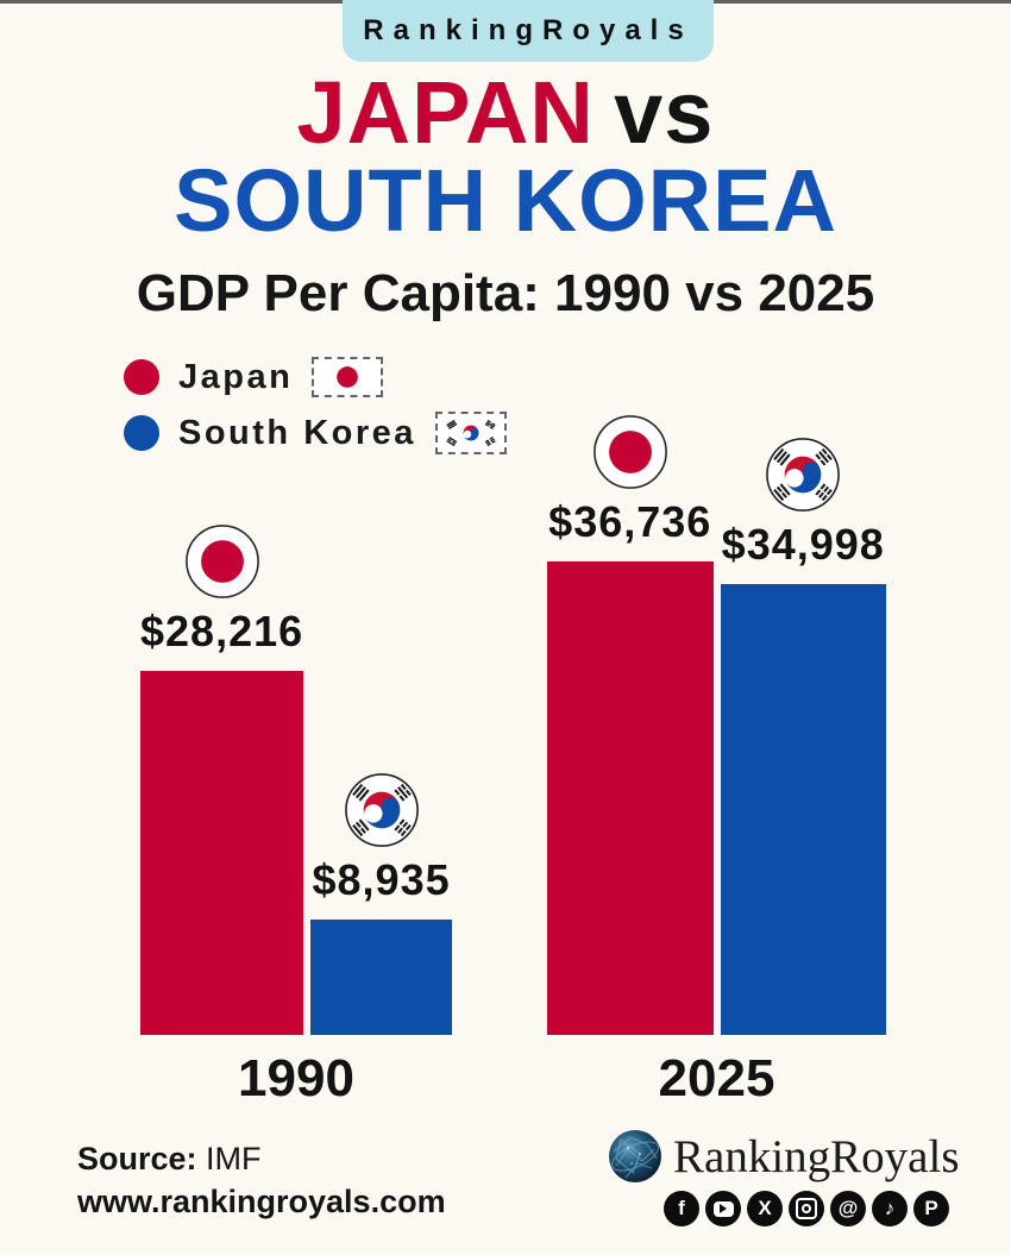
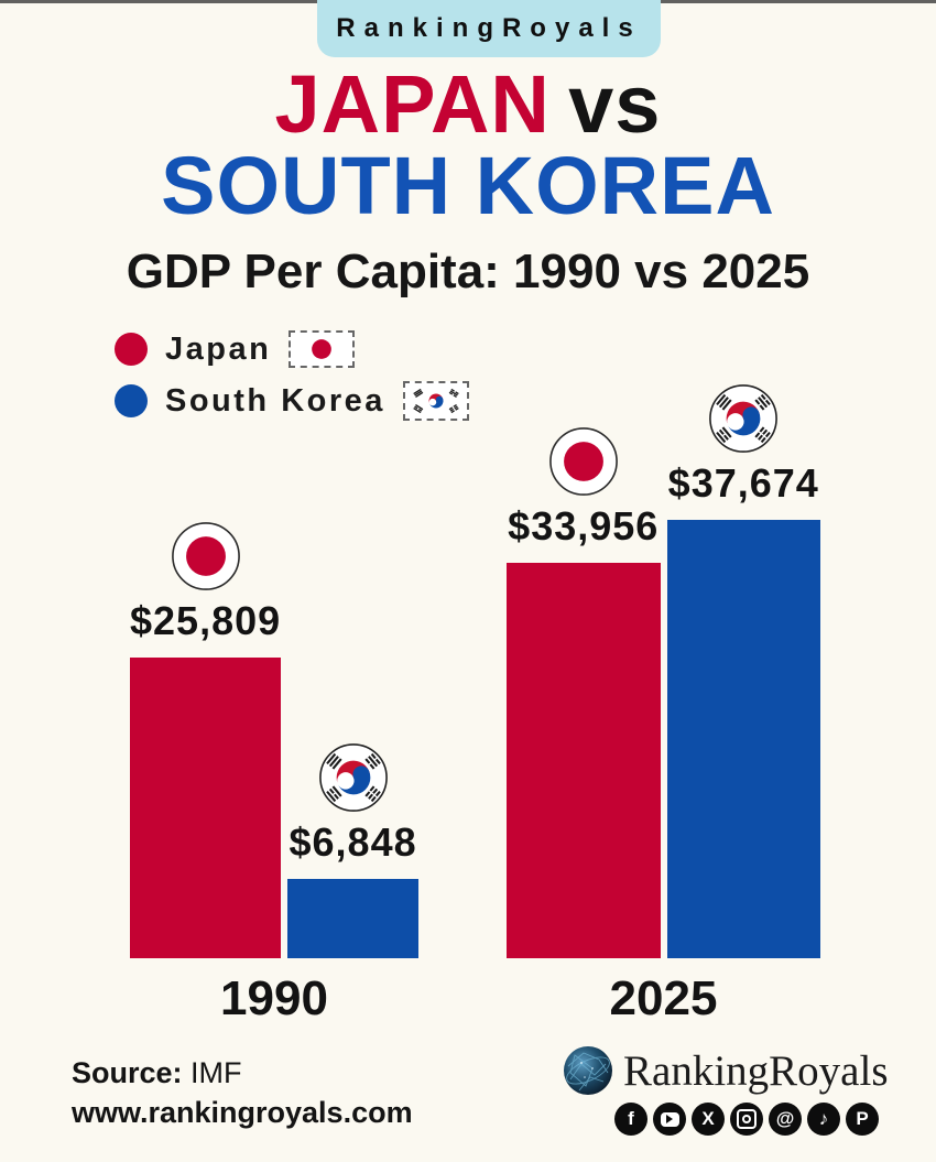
Japan/1990: $28,216 -> $25,809
South Korea/1990: $8,935 -> $6,848
Japan/2025: $36,736 -> $33,956
South Korea/2025: $34,998 -> $37,674
